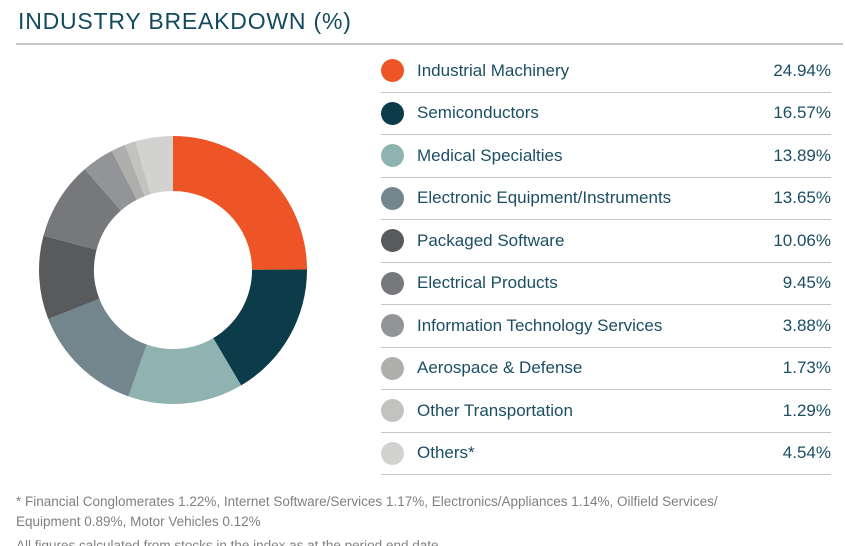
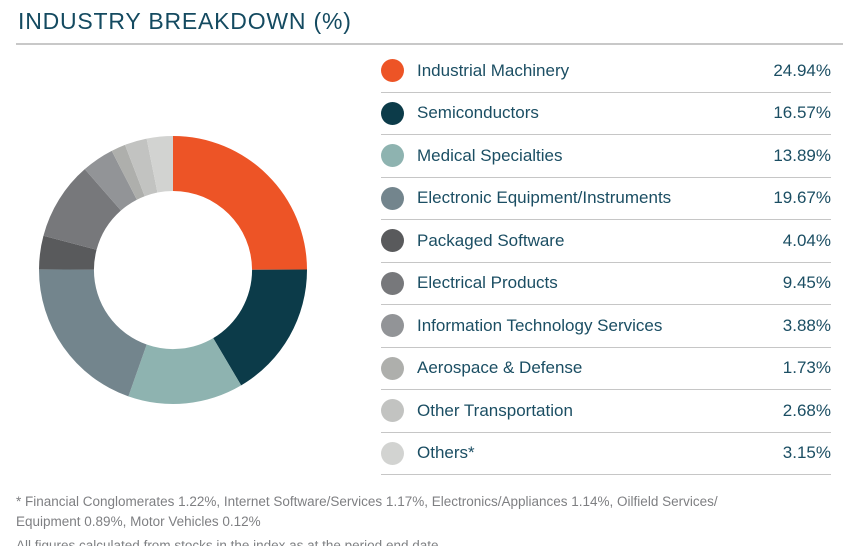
Electronic Equipment/Instruments: 13.65% -> 19.67%
Packaged Software: 10.06% -> 4.04%
Other Transportation: 1.29% -> 2.68%
Others*: 4.54% -> 3.15%
